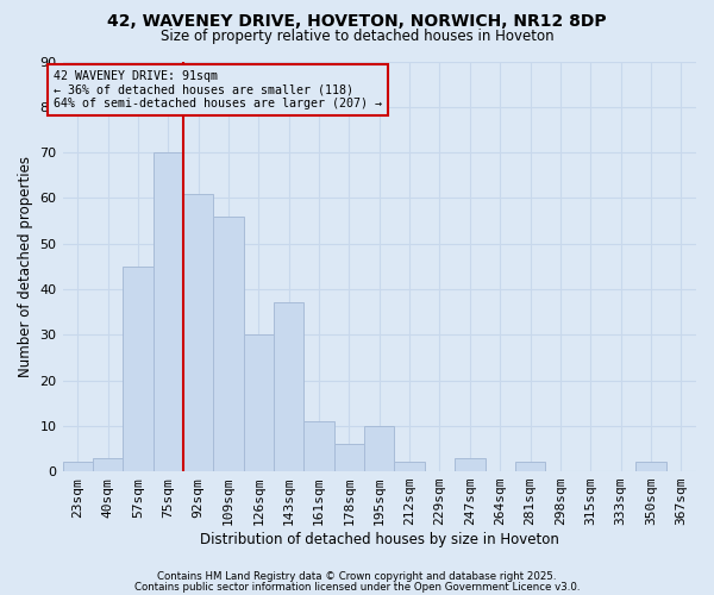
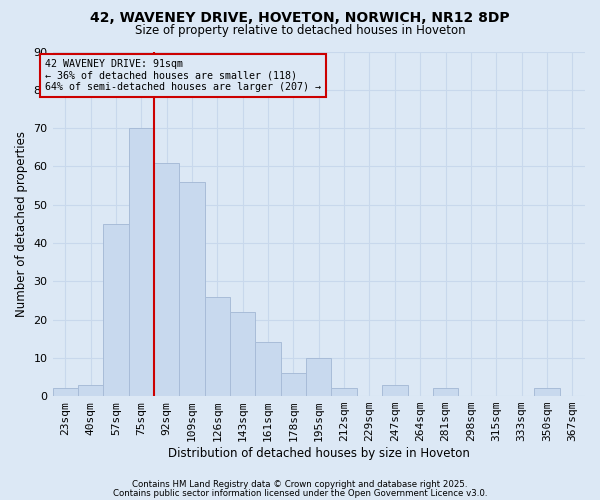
126sqm: 30 -> 26
143sqm: 37 -> 22
161sqm: 11 -> 14
